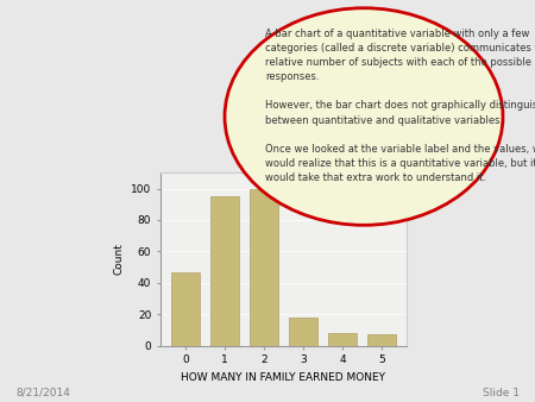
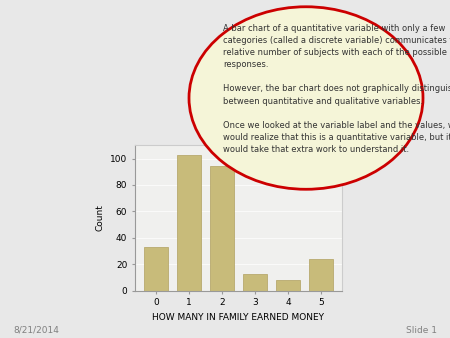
0: 47 -> 33
1: 95 -> 103
2: 100 -> 94
3: 18 -> 13
5: 7 -> 24
